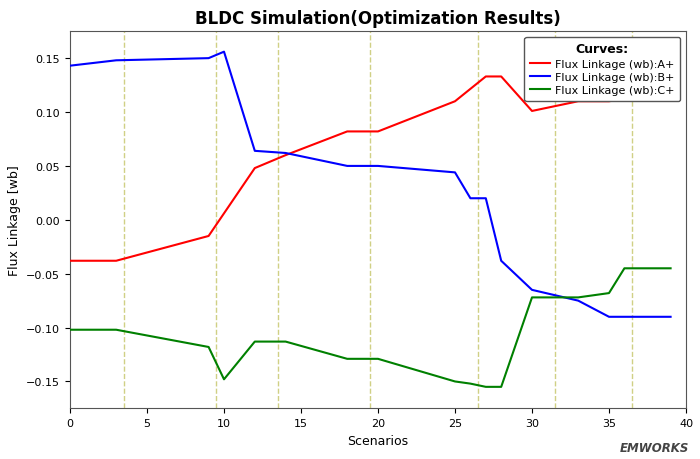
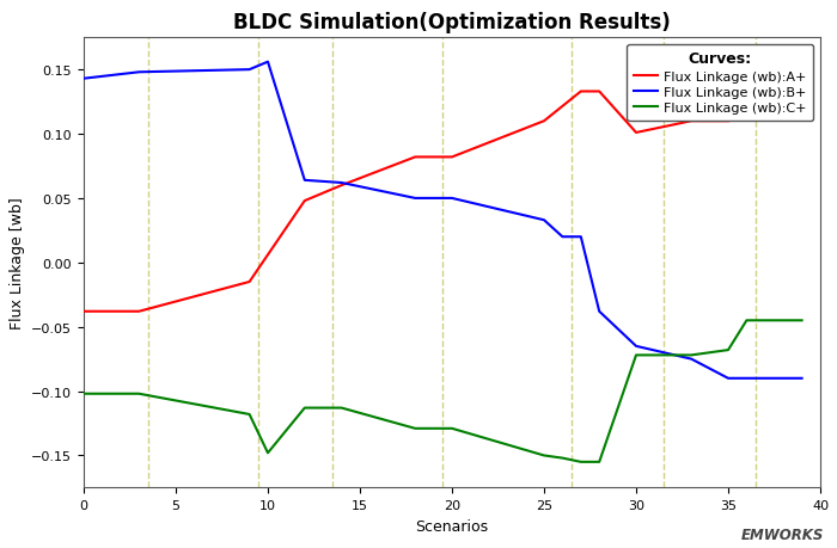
Flux Linkage (wb):B+/25: 0.044 -> 0.033
